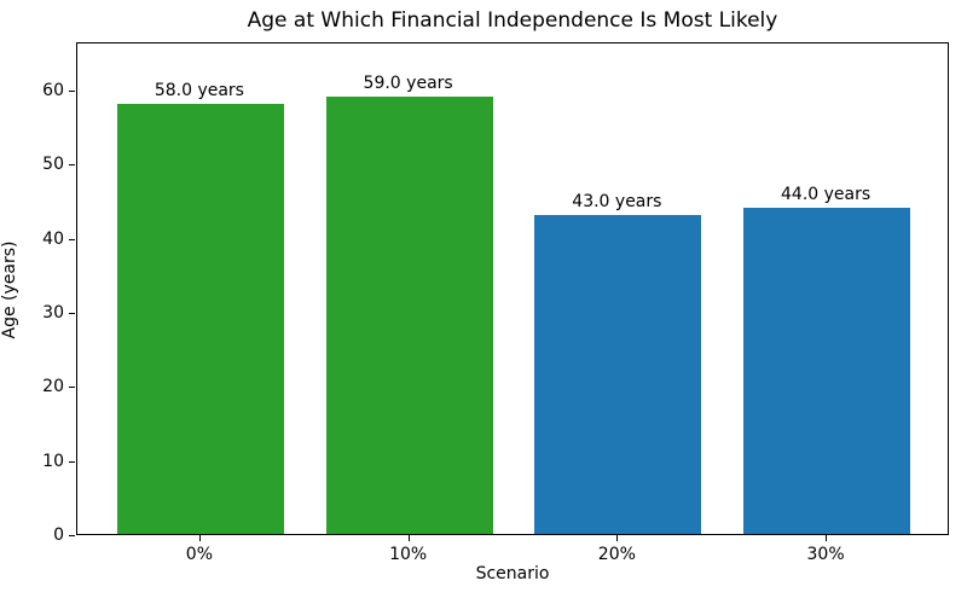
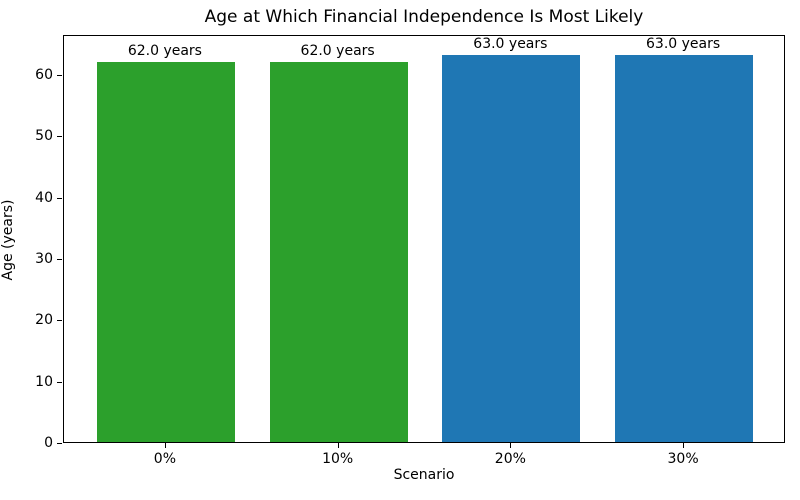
0%: 58.0 -> 62.0
10%: 59.0 -> 62.0
20%: 43.0 -> 63.0
30%: 44.0 -> 63.0
